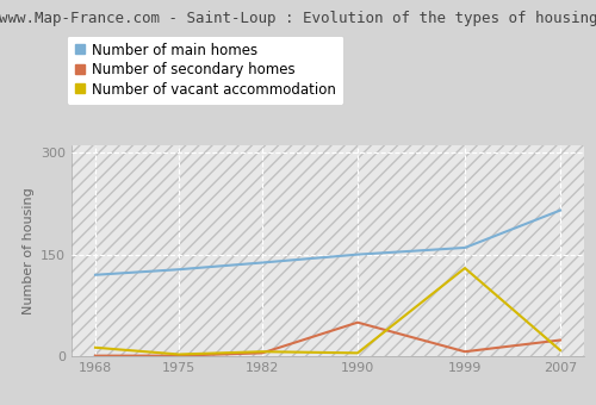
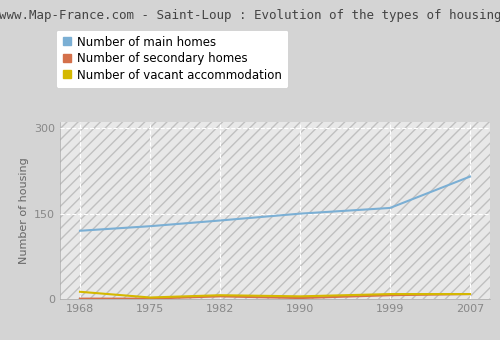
Number of secondary homes/1990: 50 -> 2
Number of vacant accommodation/1999: 130 -> 9
Number of secondary homes/2007: 24 -> 9
